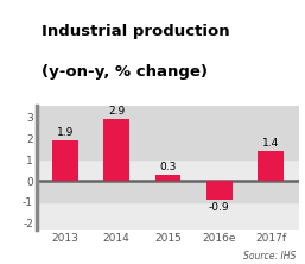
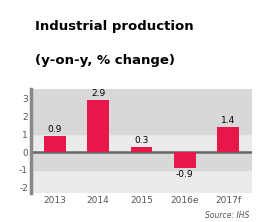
2013: 1.9 -> 0.9
